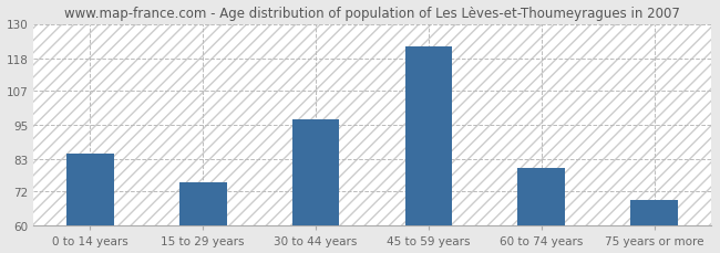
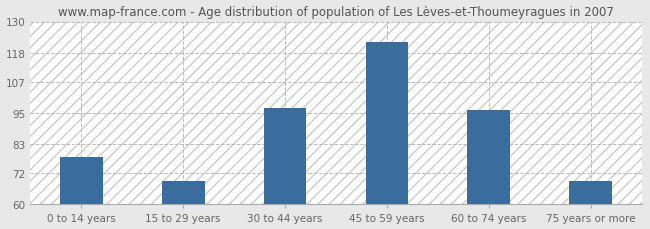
0 to 14 years: 85 -> 78
15 to 29 years: 75 -> 69
60 to 74 years: 80 -> 96
